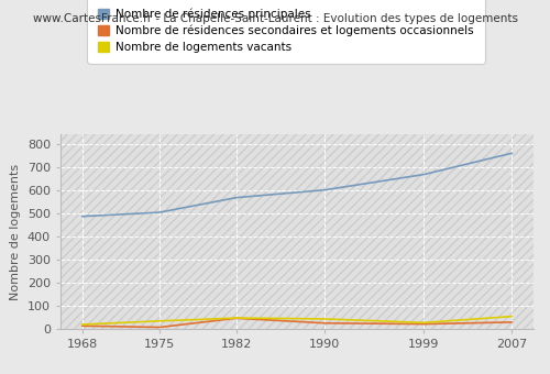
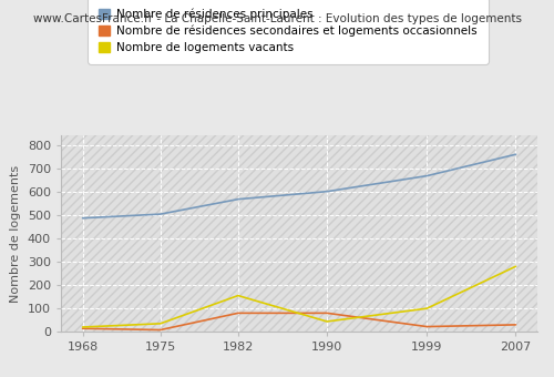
Nombre de résidences secondaires et logements occasionnels/1982: 47 -> 80
Nombre de logements vacants/1982: 48 -> 155
Nombre de résidences secondaires et logements occasionnels/1990: 26 -> 80
Nombre de logements vacants/1999: 28 -> 100
Nombre de logements vacants/2007: 55 -> 280
